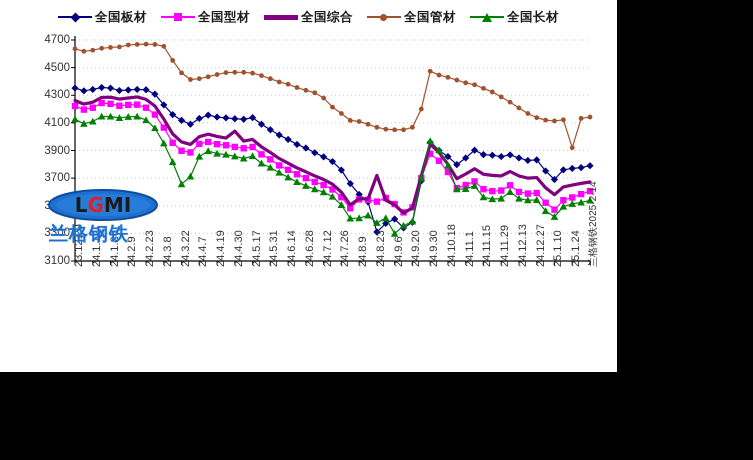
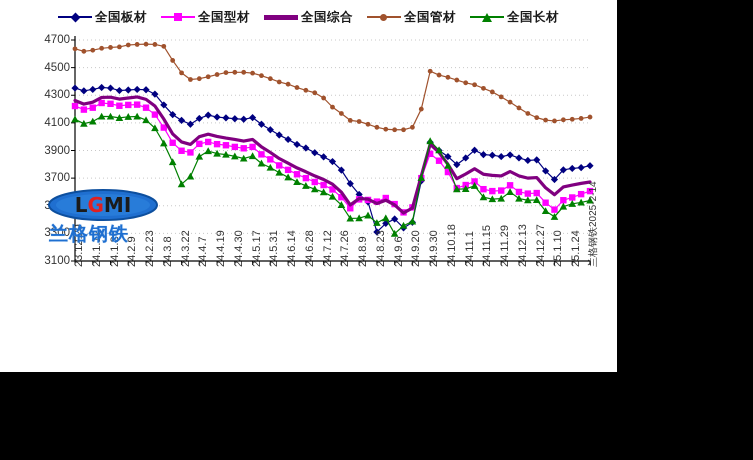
全国综合/24.4.30: 4040 -> 3980
全国综合/24.8.23: 3720 -> 3520
全国管材/25.1.24: 3920 -> 4130
